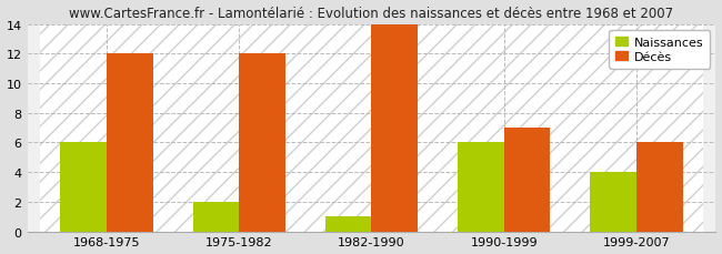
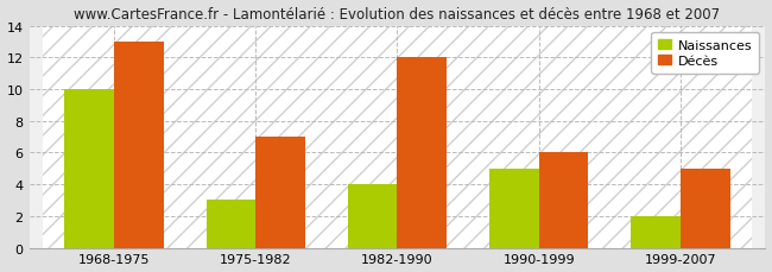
Naissances/1968-1975: 6 -> 10
Décès/1968-1975: 12 -> 13
Naissances/1975-1982: 2 -> 3
Décès/1975-1982: 12 -> 7
Naissances/1982-1990: 1 -> 4
Décès/1982-1990: 14 -> 12
Naissances/1990-1999: 6 -> 5
Décès/1990-1999: 7 -> 6
Naissances/1999-2007: 4 -> 2
Décès/1999-2007: 6 -> 5
